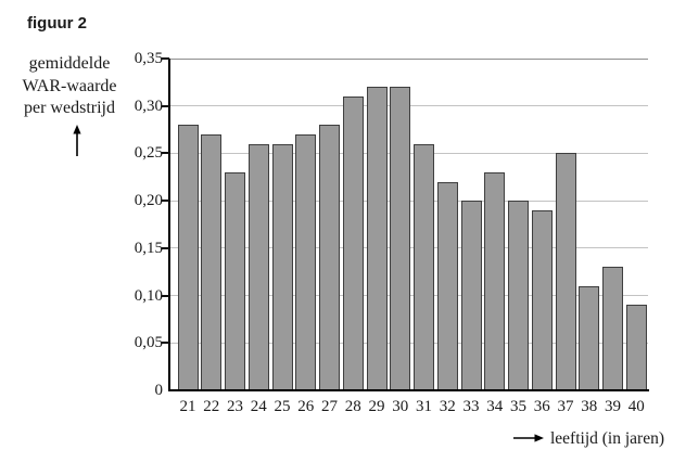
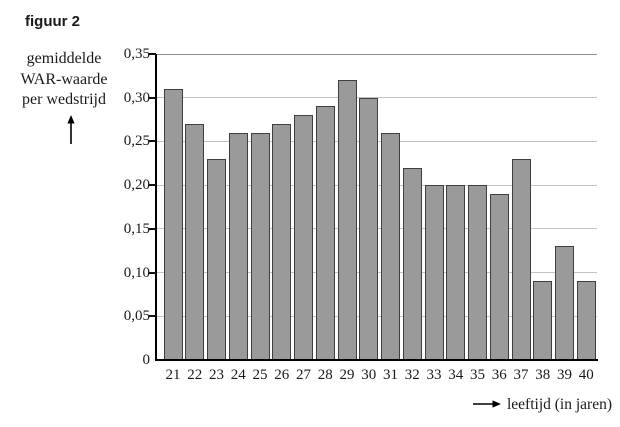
21: 0,28 -> 0,31
28: 0,31 -> 0,29
30: 0,32 -> 0,30
34: 0,23 -> 0,20
37: 0,25 -> 0,23
38: 0,11 -> 0,09
